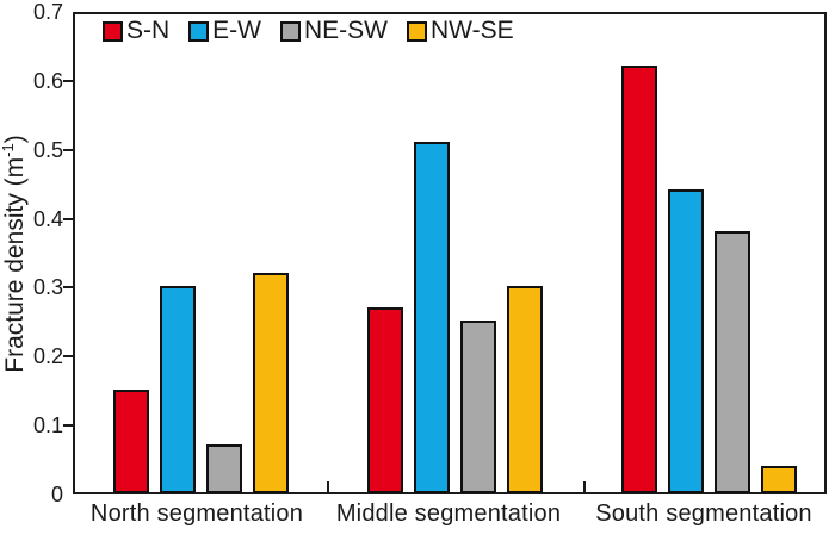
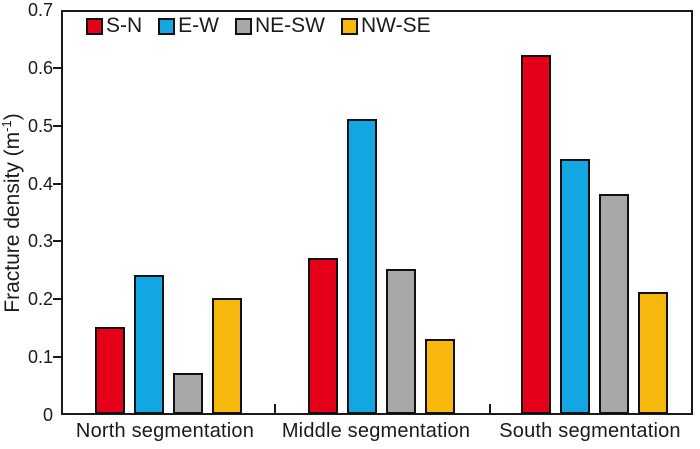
E-W/North segmentation: 0.30 -> 0.24
NW-SE/North segmentation: 0.32 -> 0.20
NW-SE/Middle segmentation: 0.30 -> 0.13
NW-SE/South segmentation: 0.04 -> 0.21
